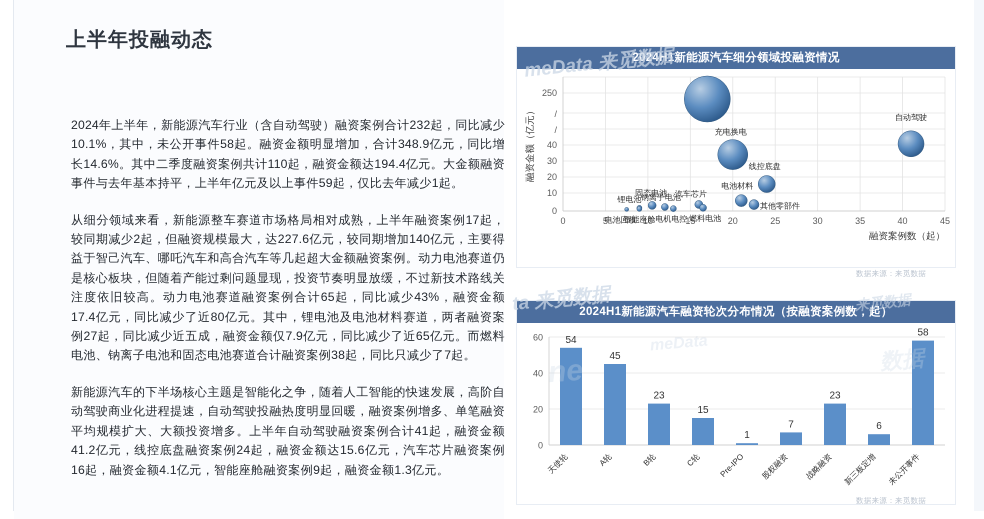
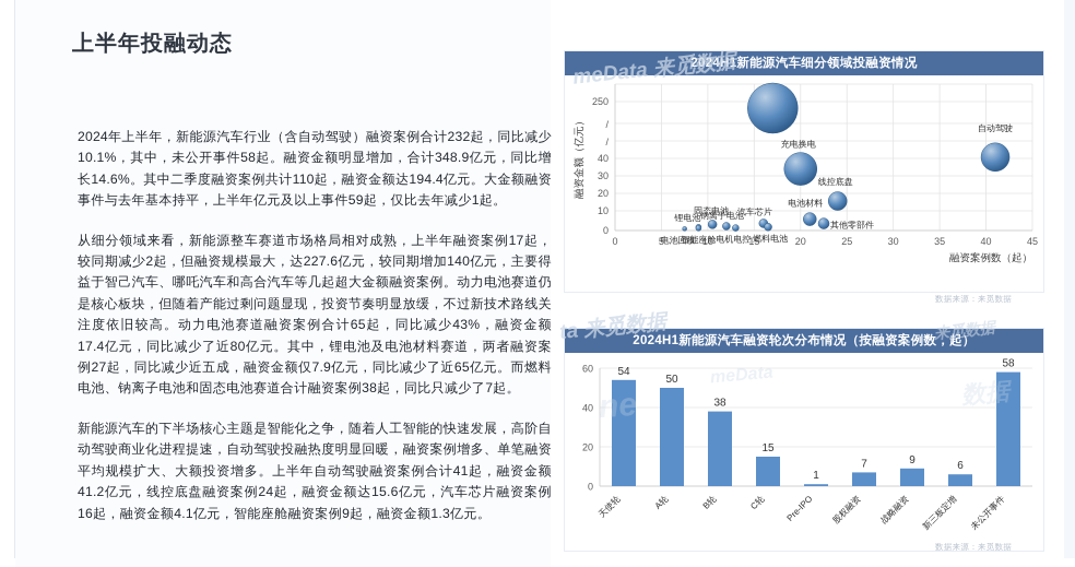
2024H1新能源汽车融资轮次分布情况（按融资案例数，起）/A轮: 45 -> 50
2024H1新能源汽车融资轮次分布情况（按融资案例数，起）/B轮: 23 -> 38
2024H1新能源汽车融资轮次分布情况（按融资案例数，起）/战略融资: 23 -> 9
